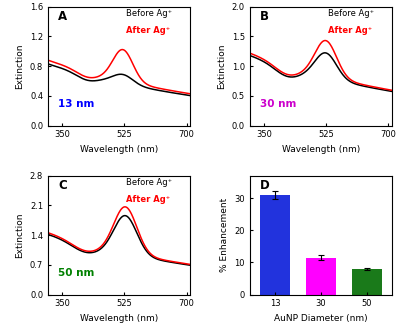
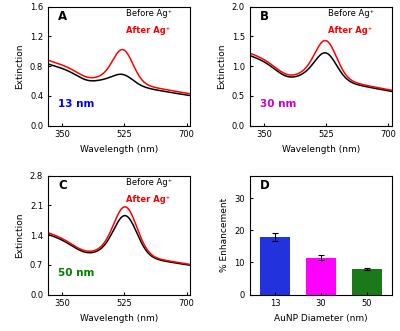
13: 31.0 -> 18.0
